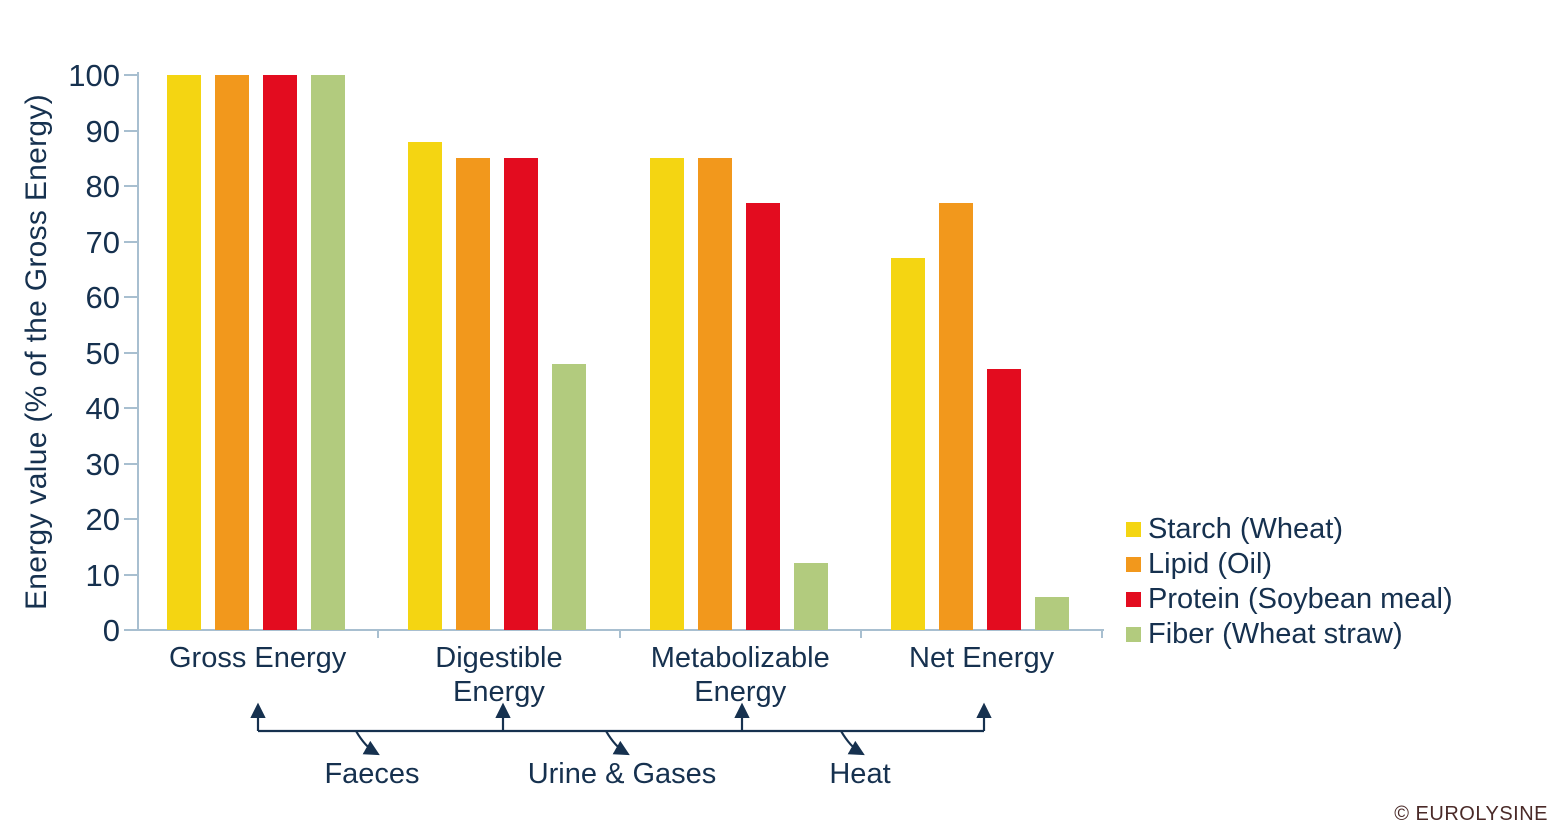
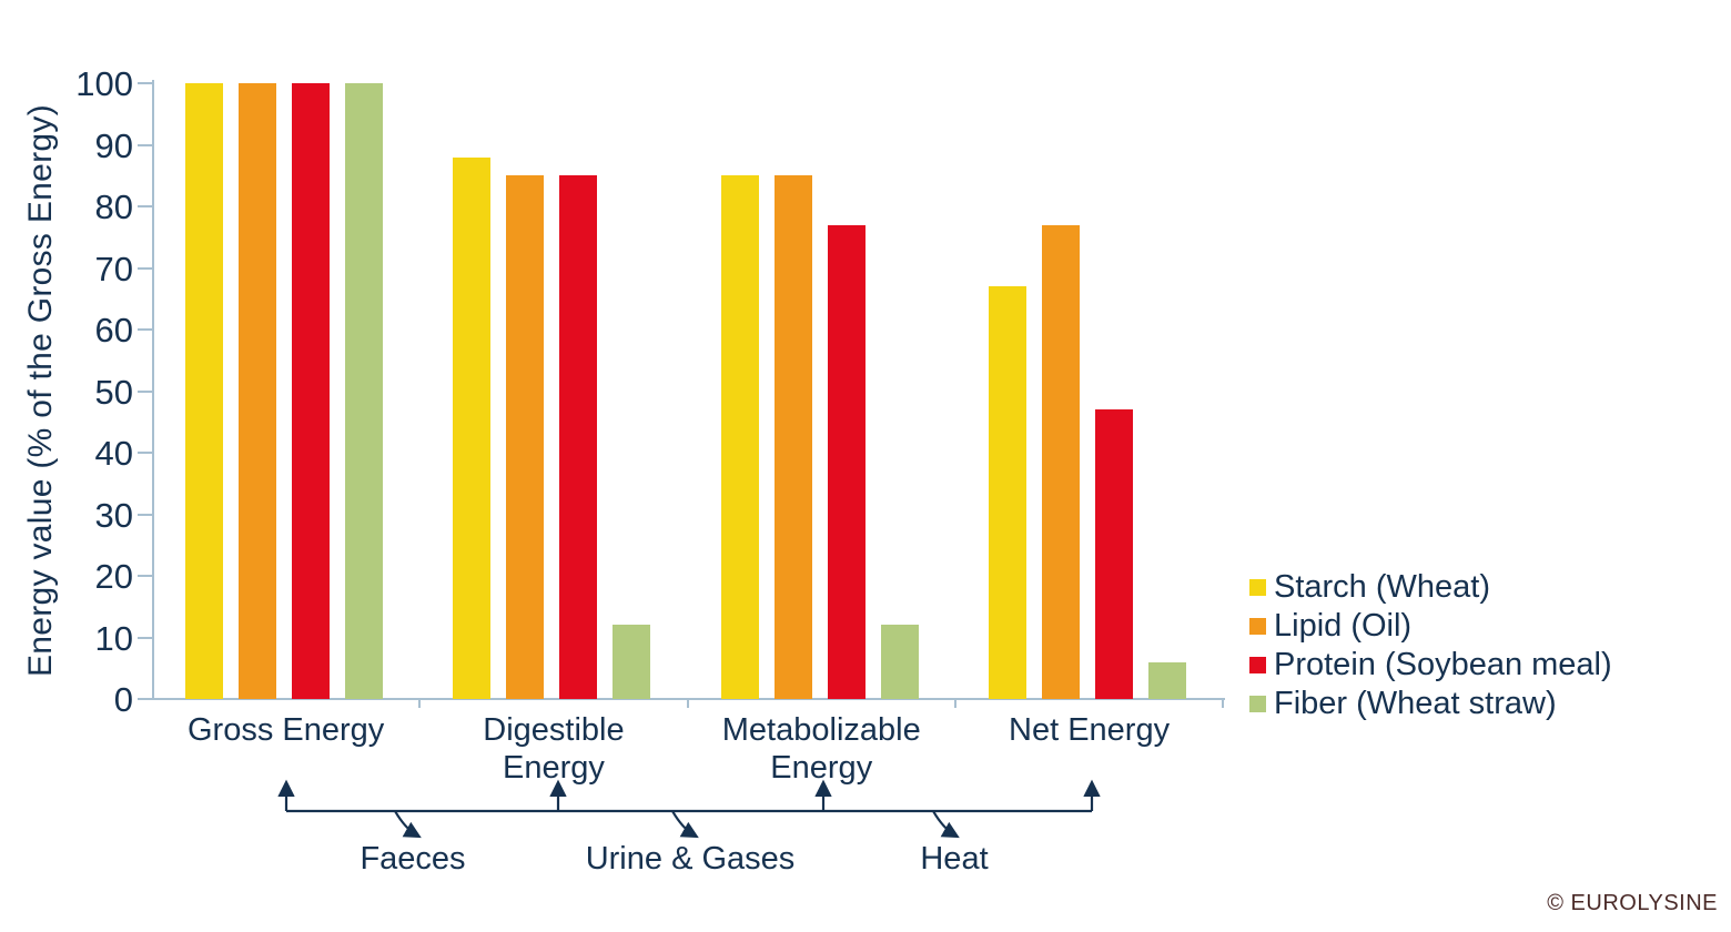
Fiber (Wheat straw)/Digestible Energy: 48 -> 12
